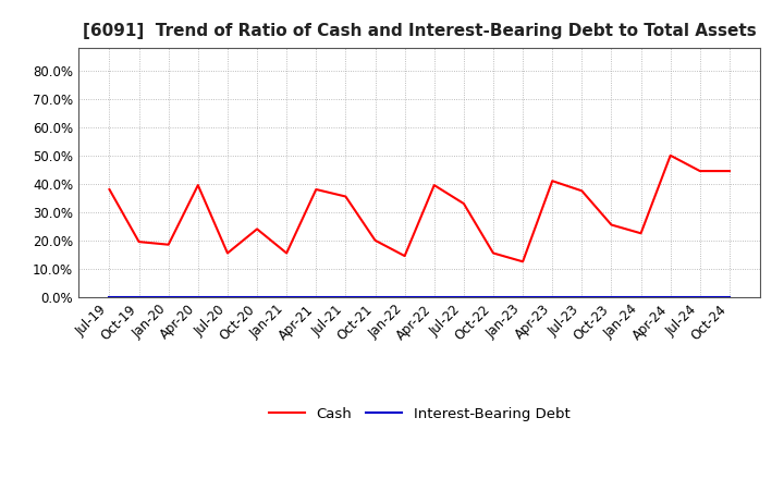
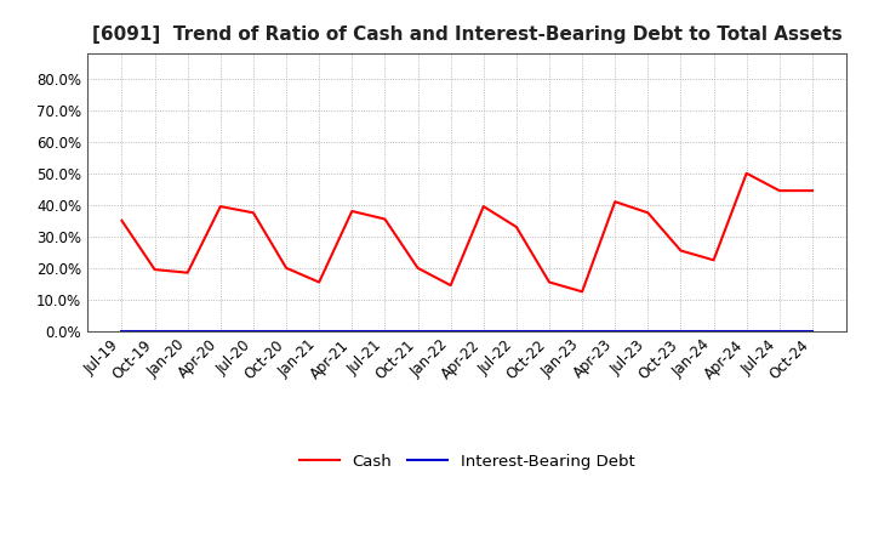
Cash/Jul-19: 38.0% -> 35.0%
Cash/Jul-20: 15.5% -> 37.5%
Cash/Oct-20: 24.0% -> 20.0%
